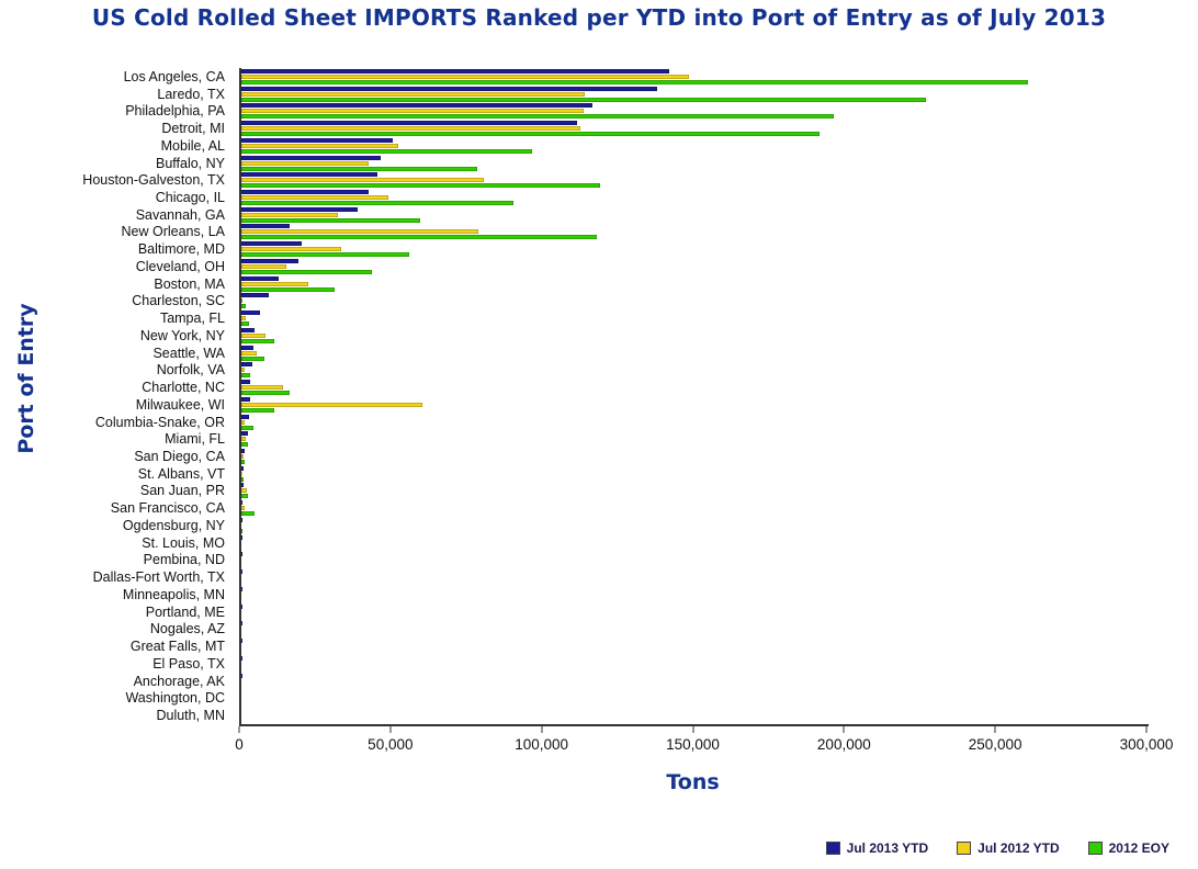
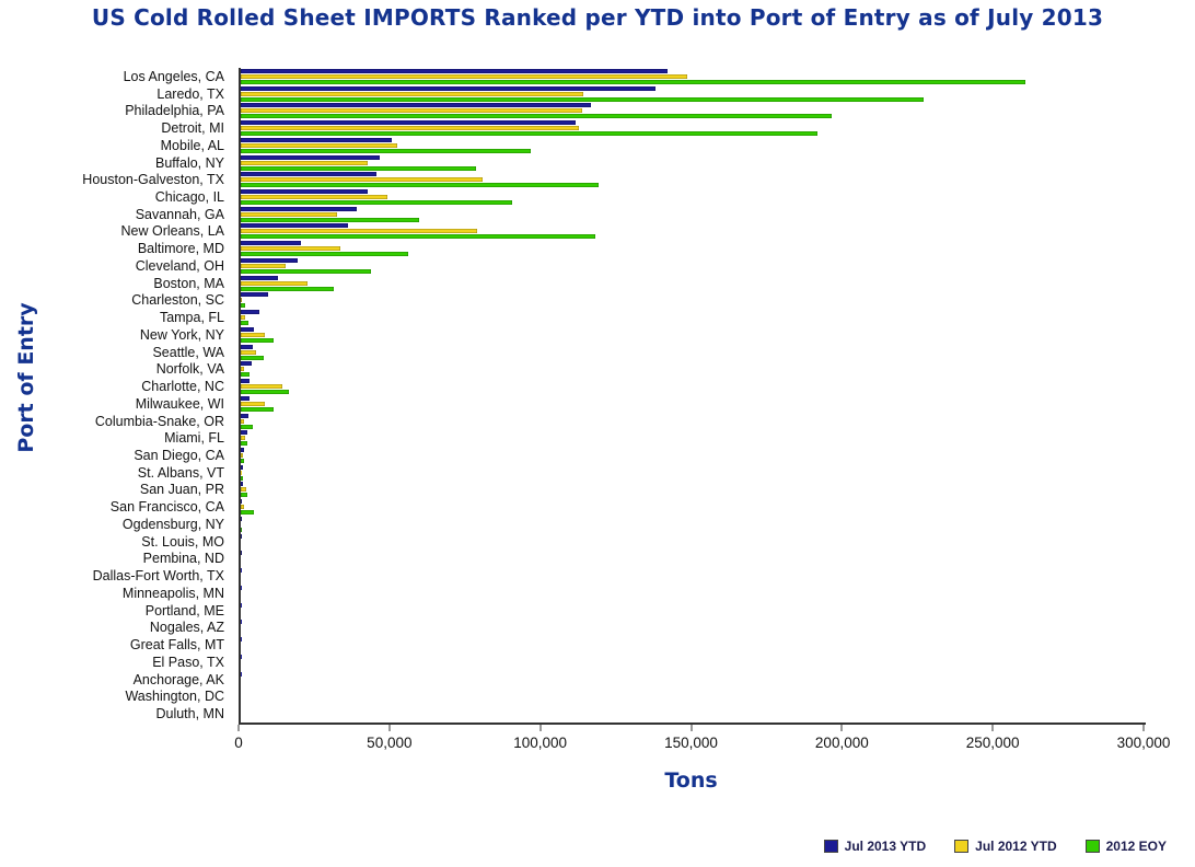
Jul 2013 YTD/New Orleans, LA: 16000 -> 36000
Jul 2012 YTD/Milwaukee, WI: 60000 -> 8000
